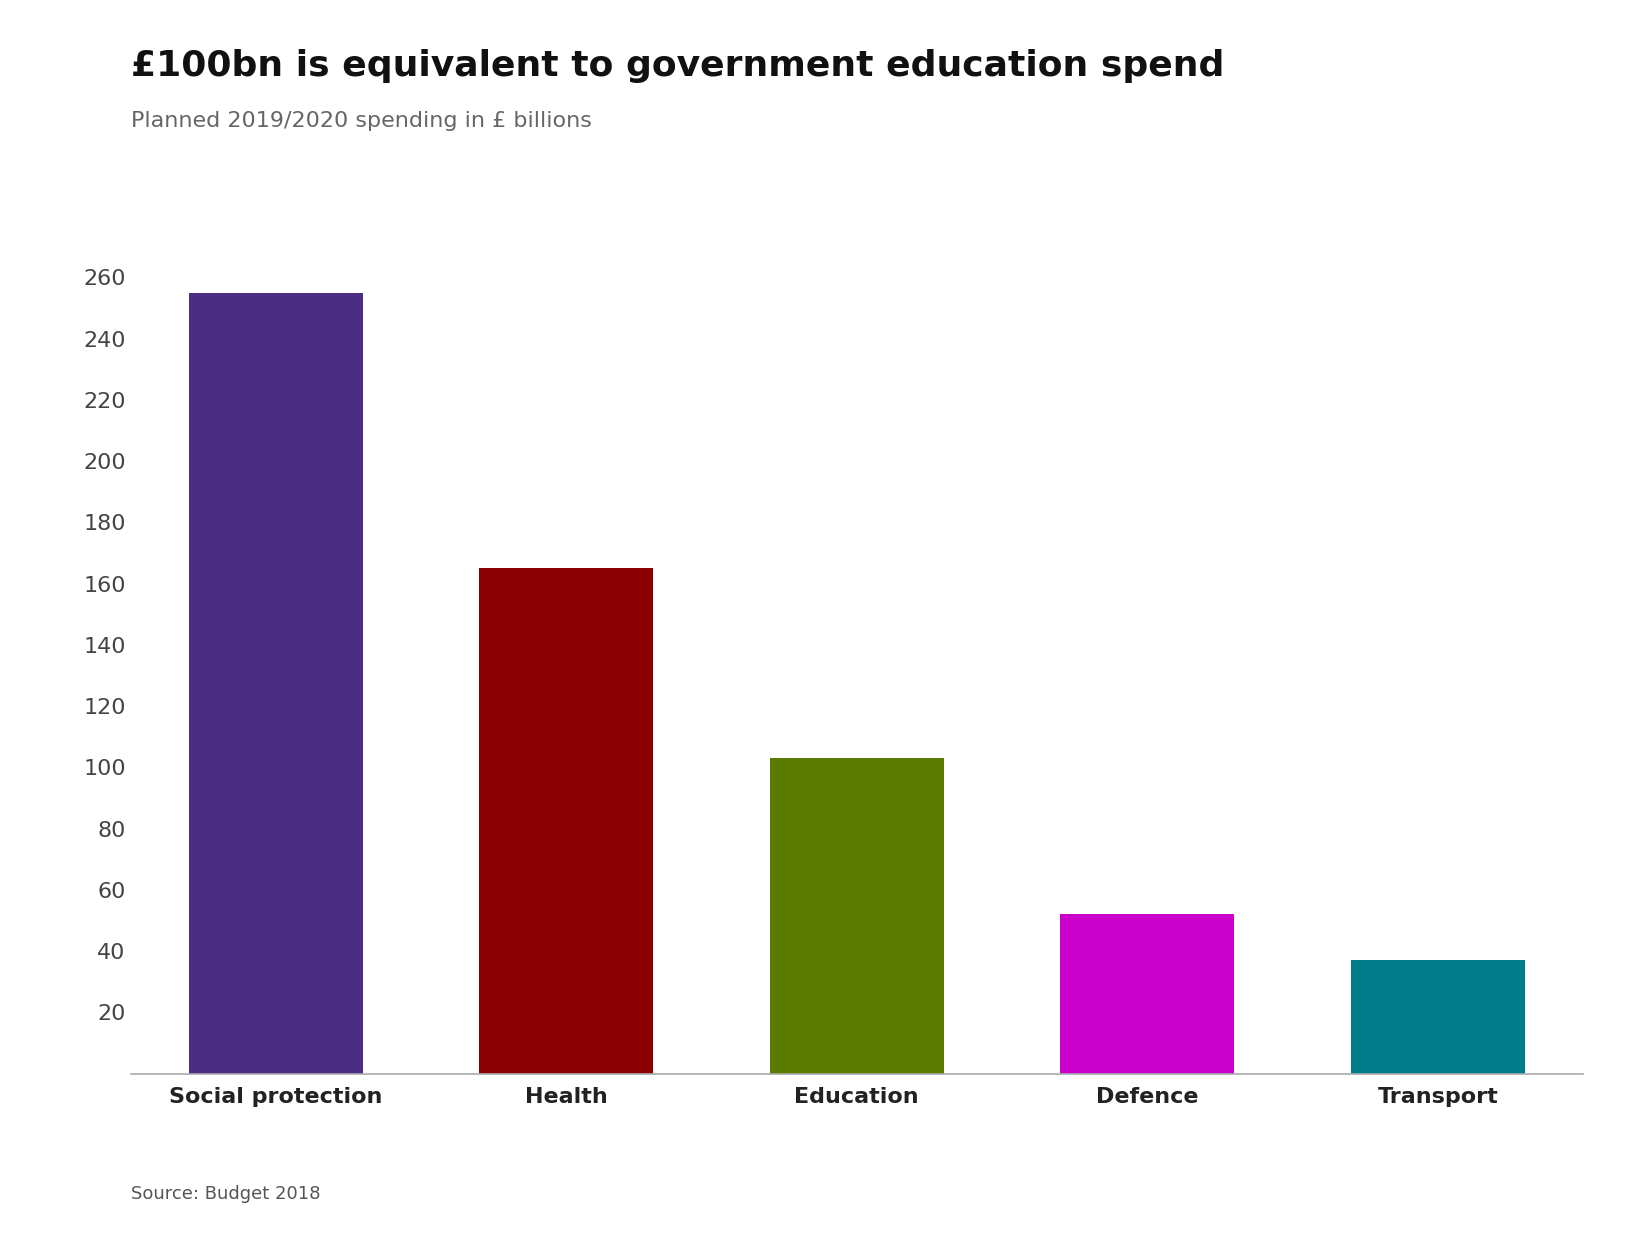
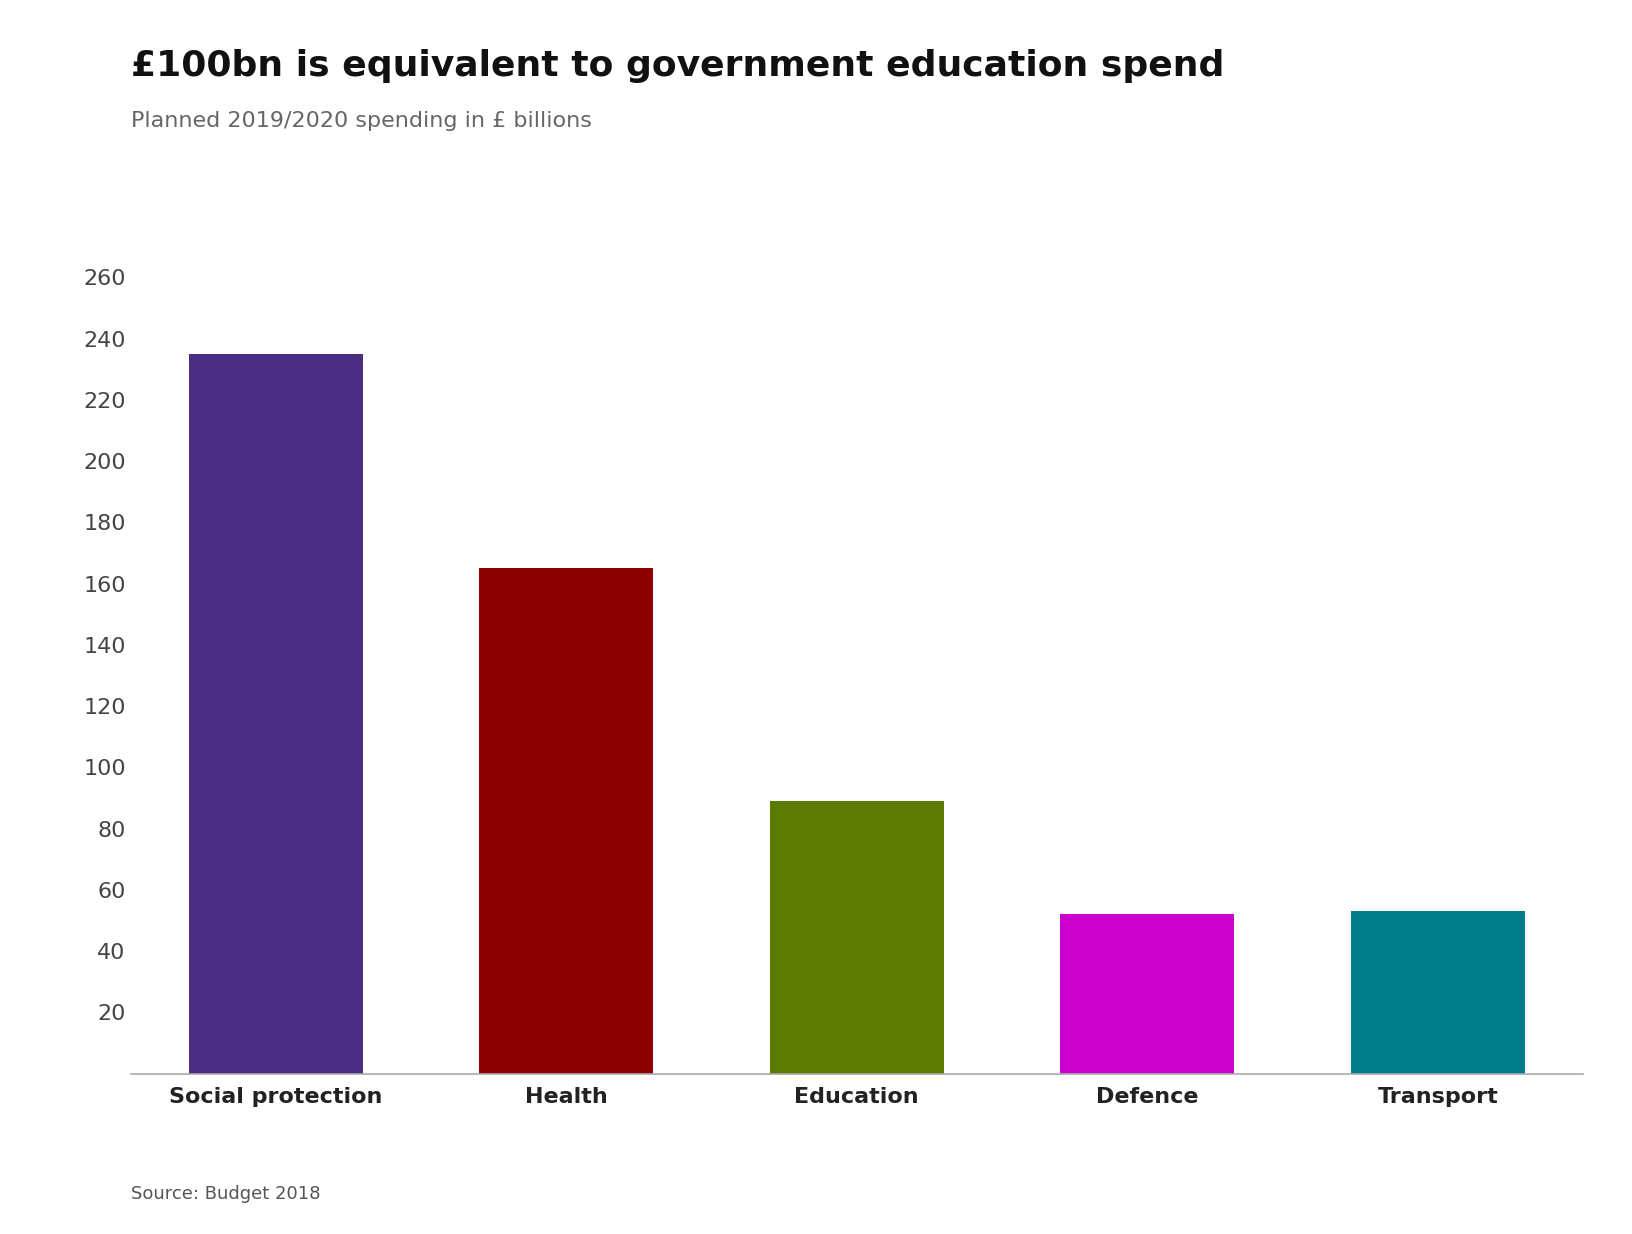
Social protection: 255 -> 235
Education: 103 -> 89
Transport: 37 -> 53
